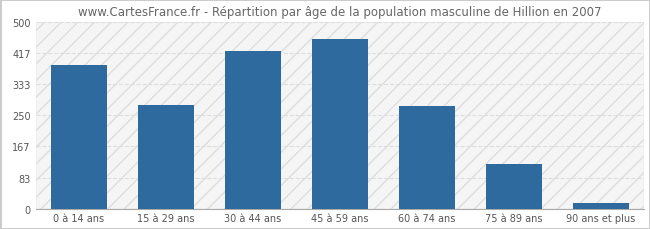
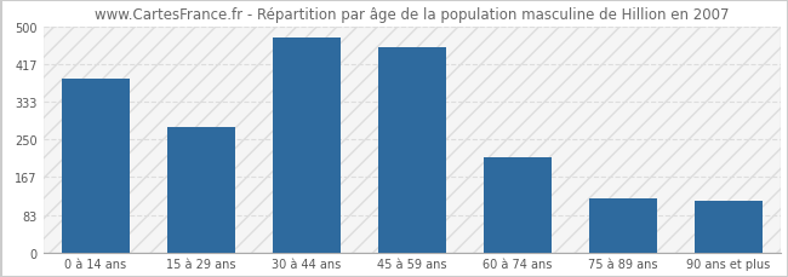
30 à 44 ans: 420 -> 475
60 à 74 ans: 274 -> 210
90 ans et plus: 15 -> 115
